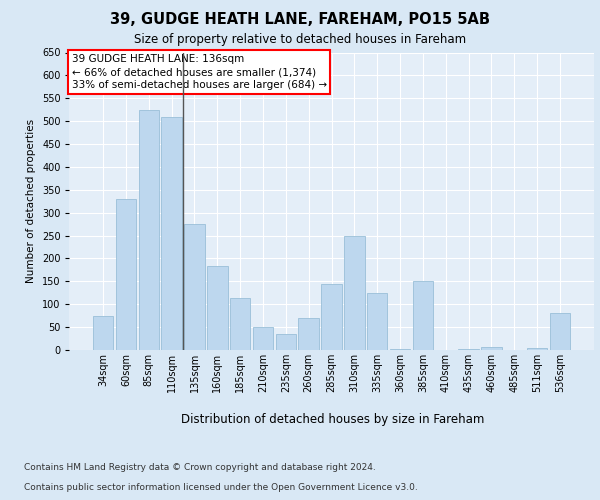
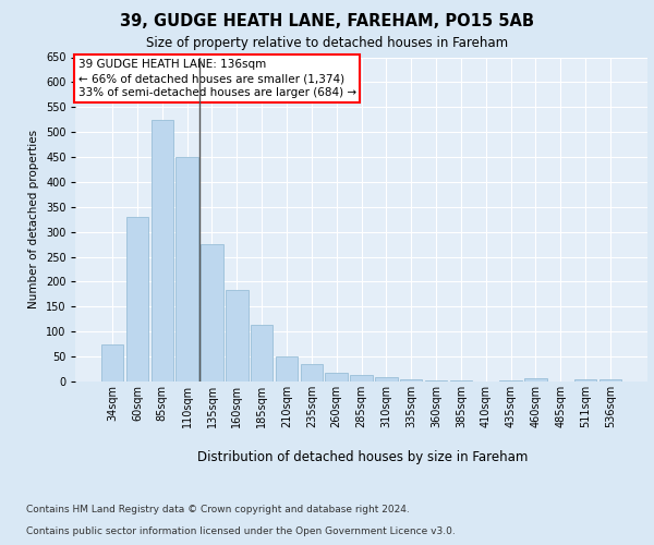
110sqm: 510 -> 450
260sqm: 70 -> 18
285sqm: 145 -> 13
310sqm: 250 -> 8
335sqm: 125 -> 5
385sqm: 150 -> 3
536sqm: 80 -> 5
